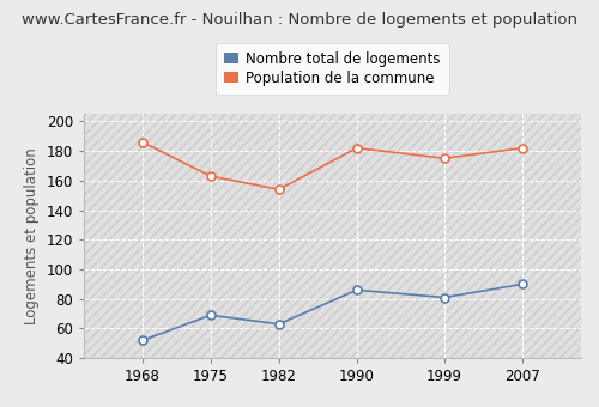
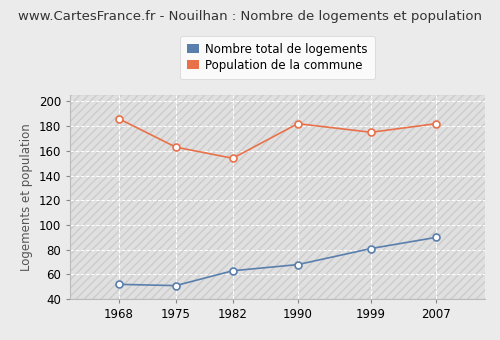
Nombre total de logements/1975: 69 -> 51
Nombre total de logements/1990: 86 -> 68
